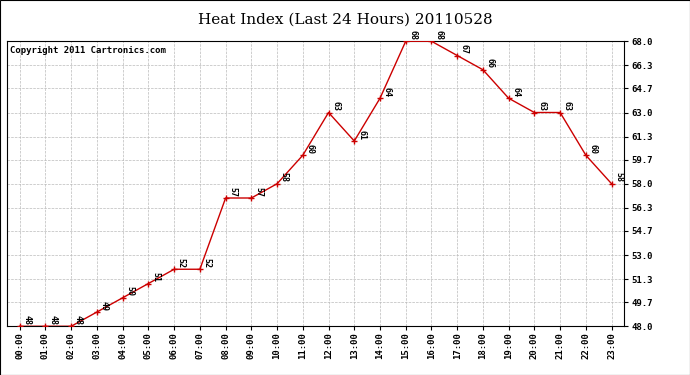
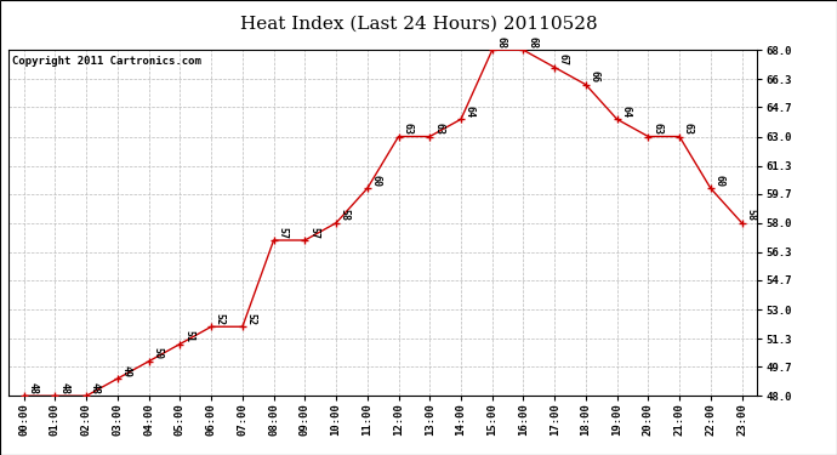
13:00: 61 -> 63
